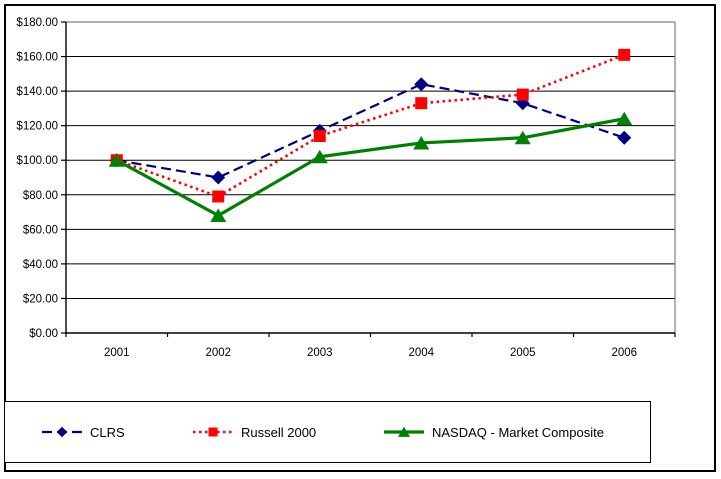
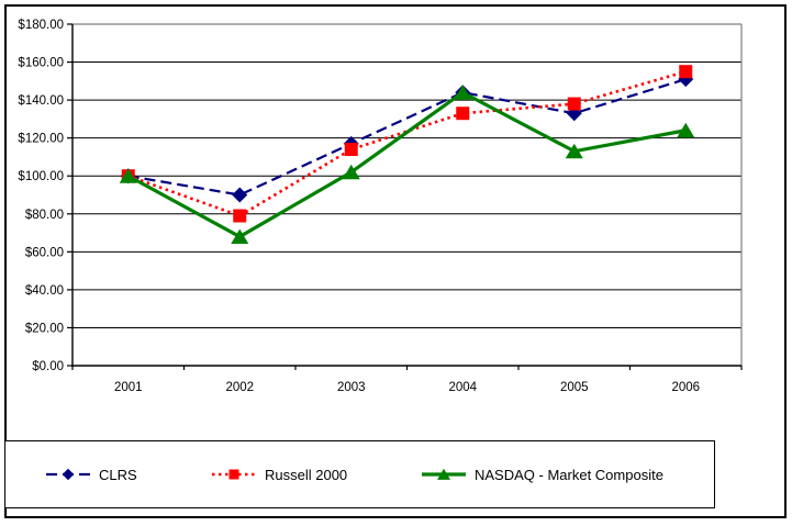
NASDAQ - Market Composite/2004: $110 -> $144
CLRS/2006: $113 -> $151
Russell 2000/2006: $161 -> $155
